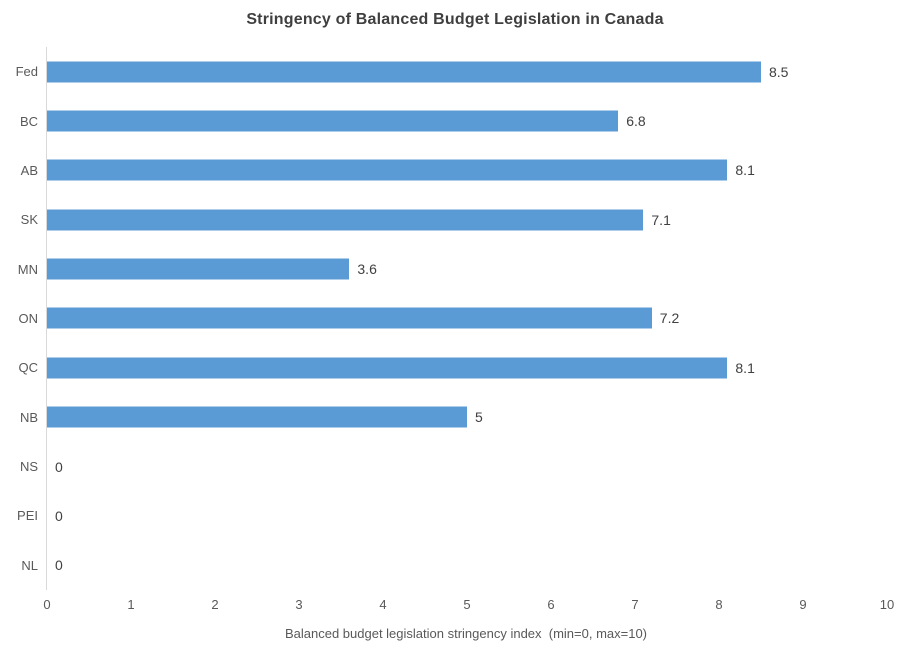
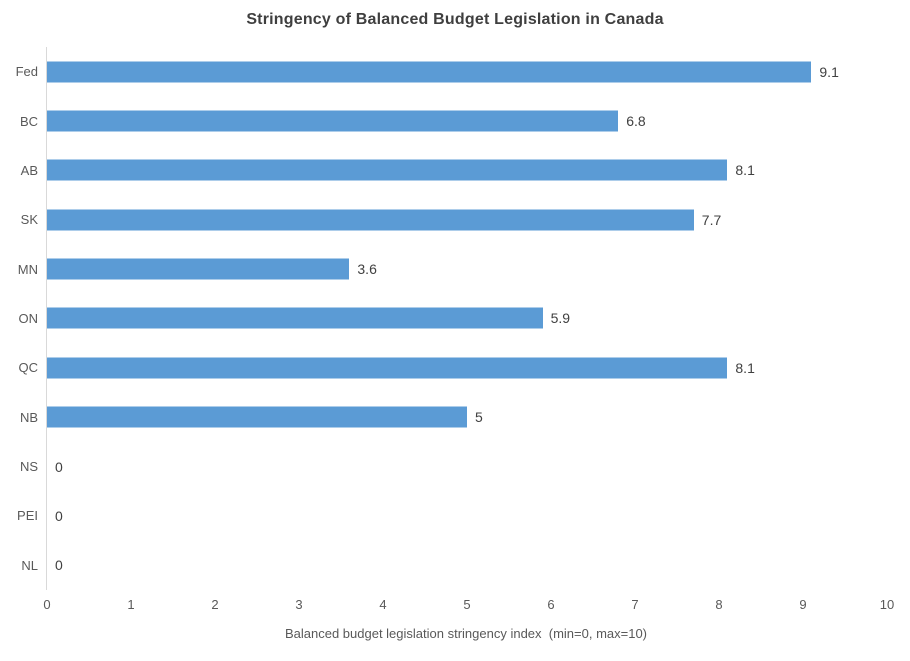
Fed: 8.5 -> 9.1
SK: 7.1 -> 7.7
ON: 7.2 -> 5.9
